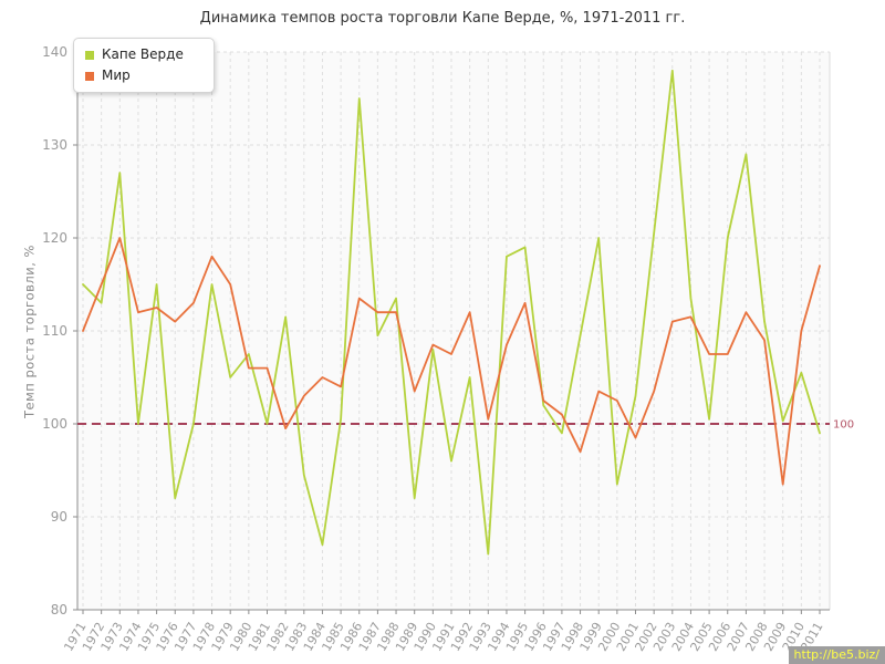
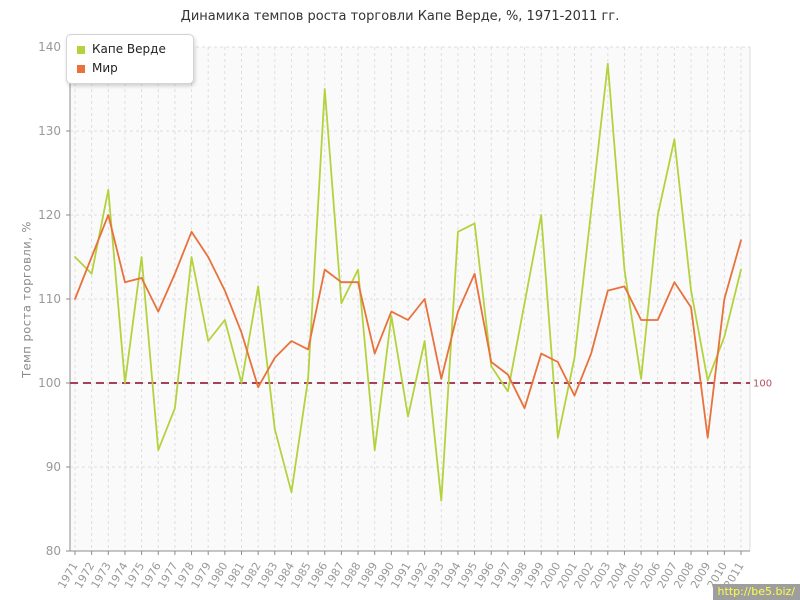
Капе Верде/1973: 127 -> 123
Мир/1976: 111 -> 108
Капе Верде/1977: 100 -> 97
Мир/1980: 106 -> 111
Мир/1992: 112 -> 110
Капе Верде/2011: 99 -> 114
